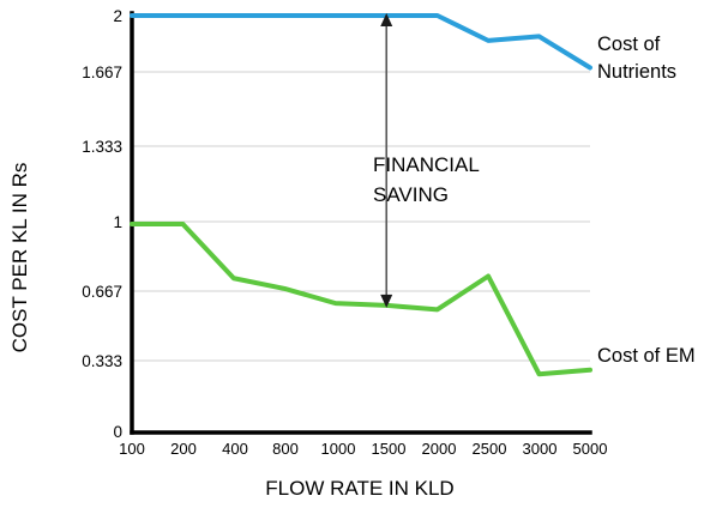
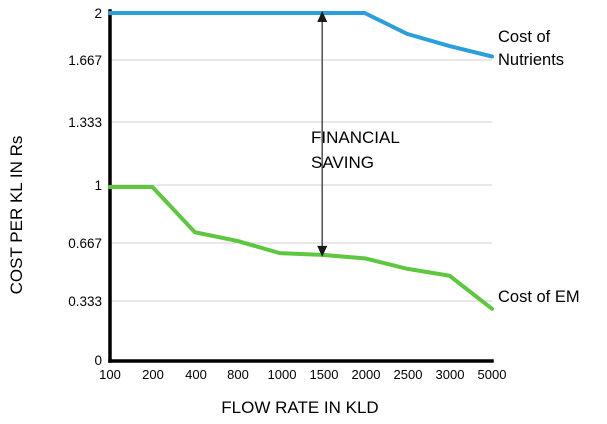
Cost of EM/2500: 0.75 -> 0.53
Cost of Nutrients/3000: 1.90 -> 1.81
Cost of EM/3000: 0.28 -> 0.49
